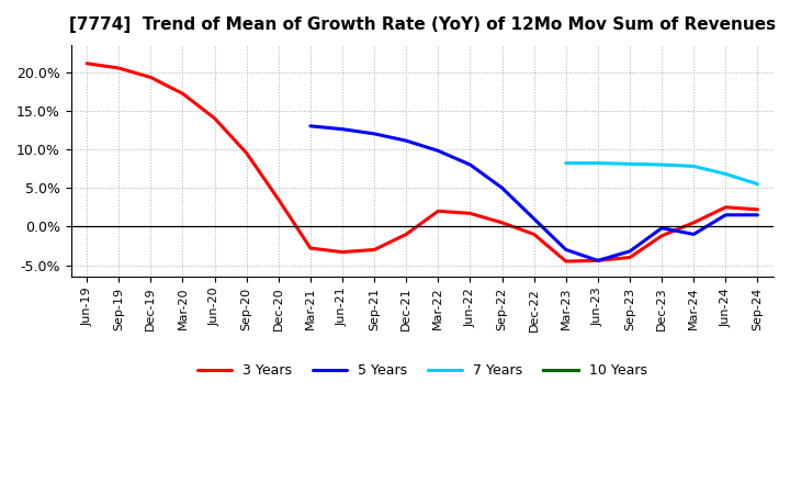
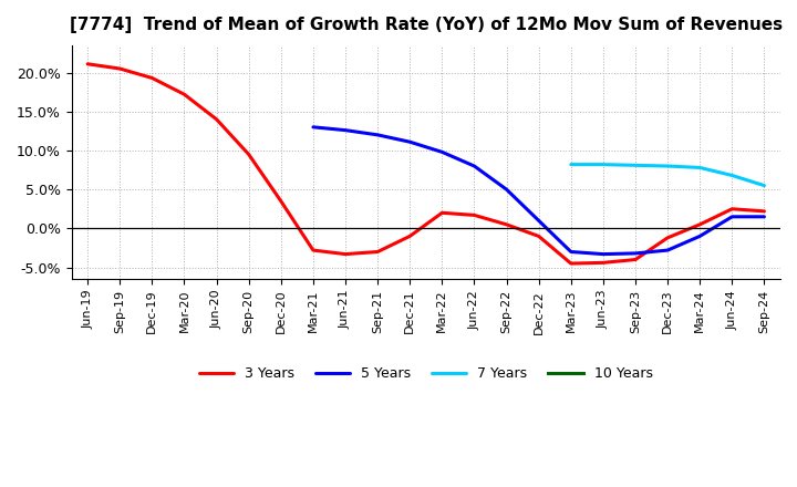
5 Years/Jun-23: -4.4% -> -3.3%
5 Years/Dec-23: -0.2% -> -2.8%
